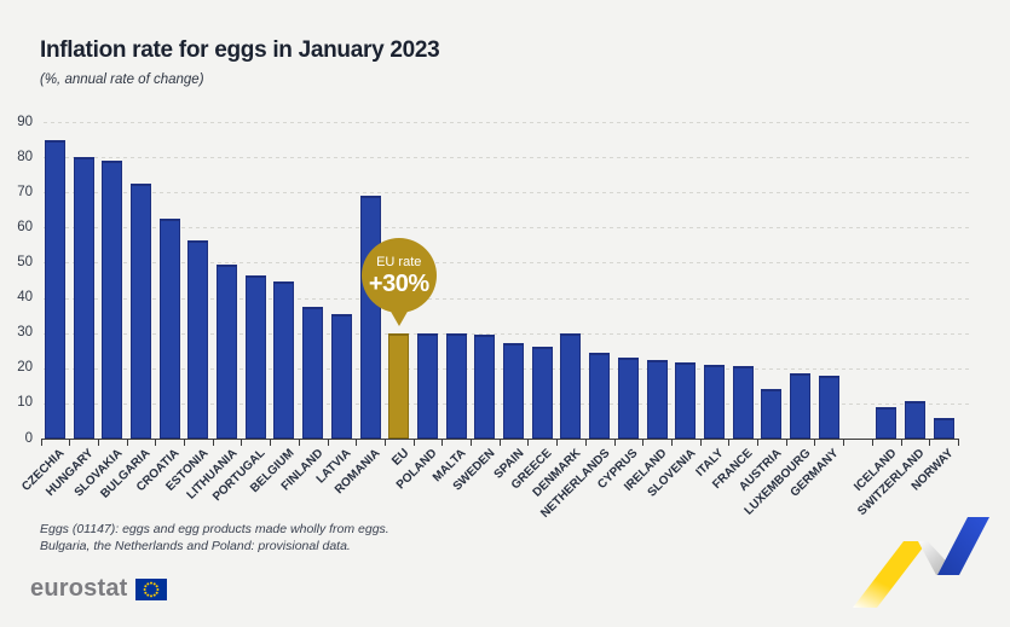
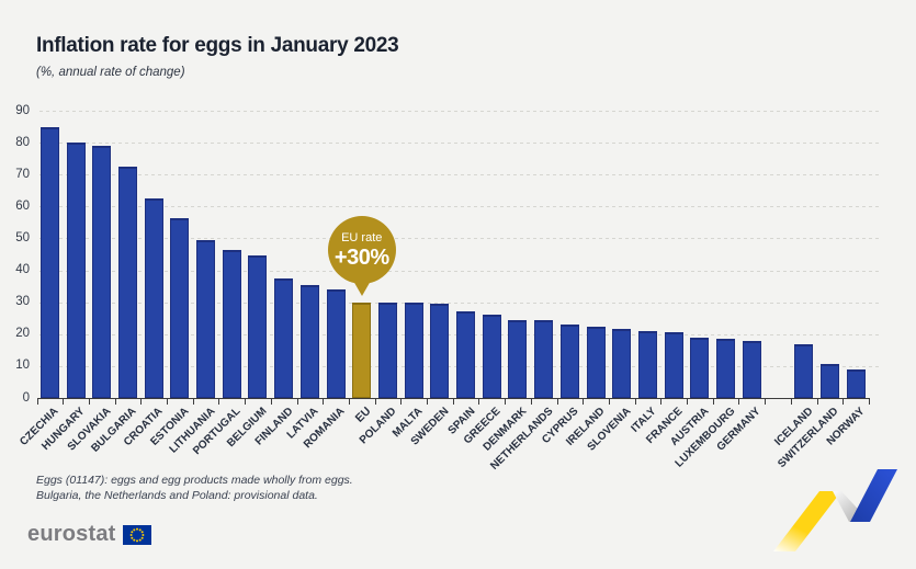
ROMANIA: 69 -> 34
DENMARK: 30 -> 24
AUSTRIA: 14 -> 19
ICELAND: 9 -> 17
NORWAY: 6 -> 9
